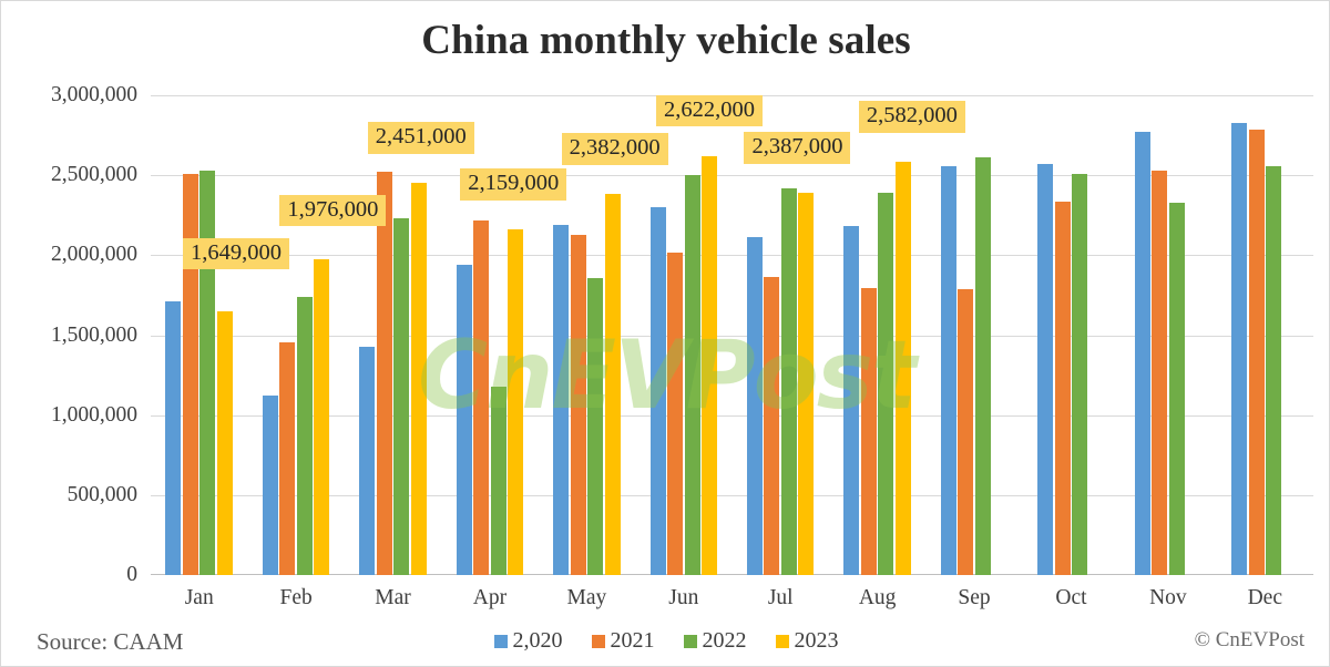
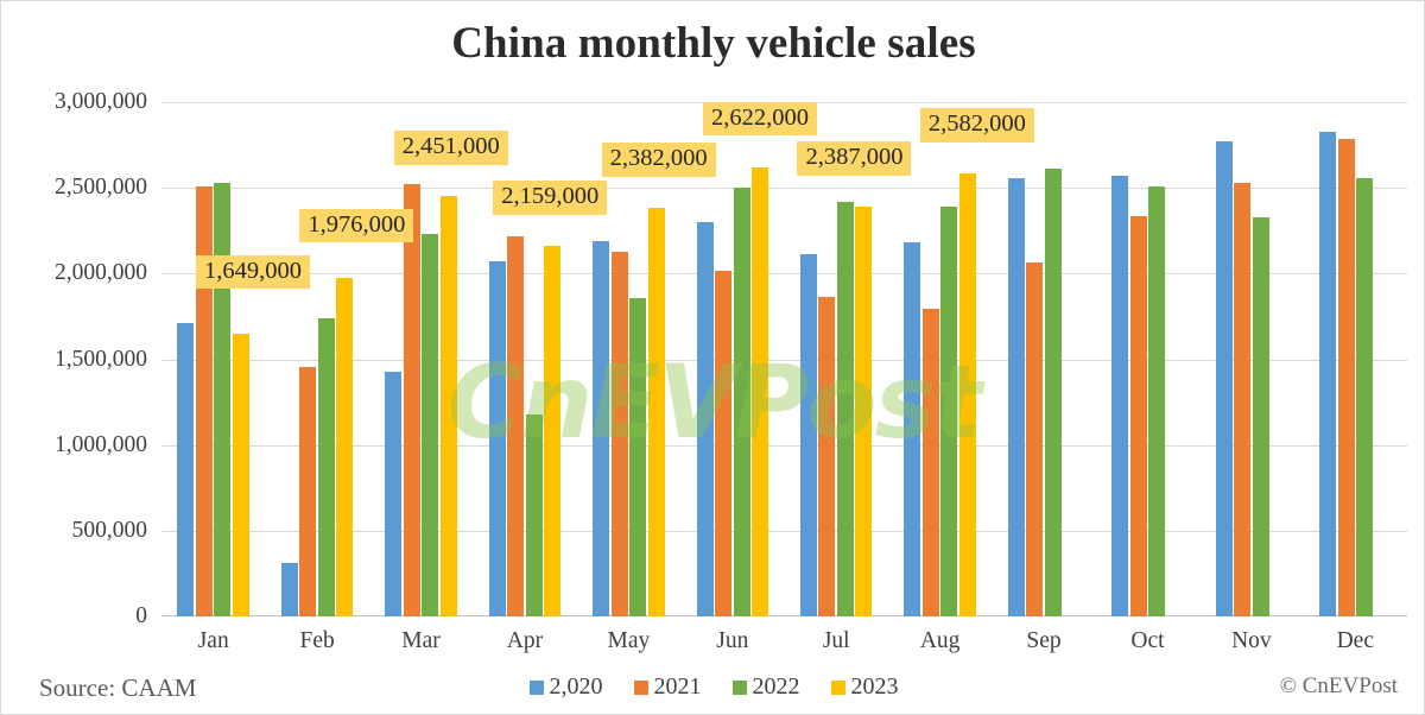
2,020/Feb: 1120000 -> 310000
2,020/Apr: 1940000 -> 2070000
2021/Sep: 1790000 -> 2070000
